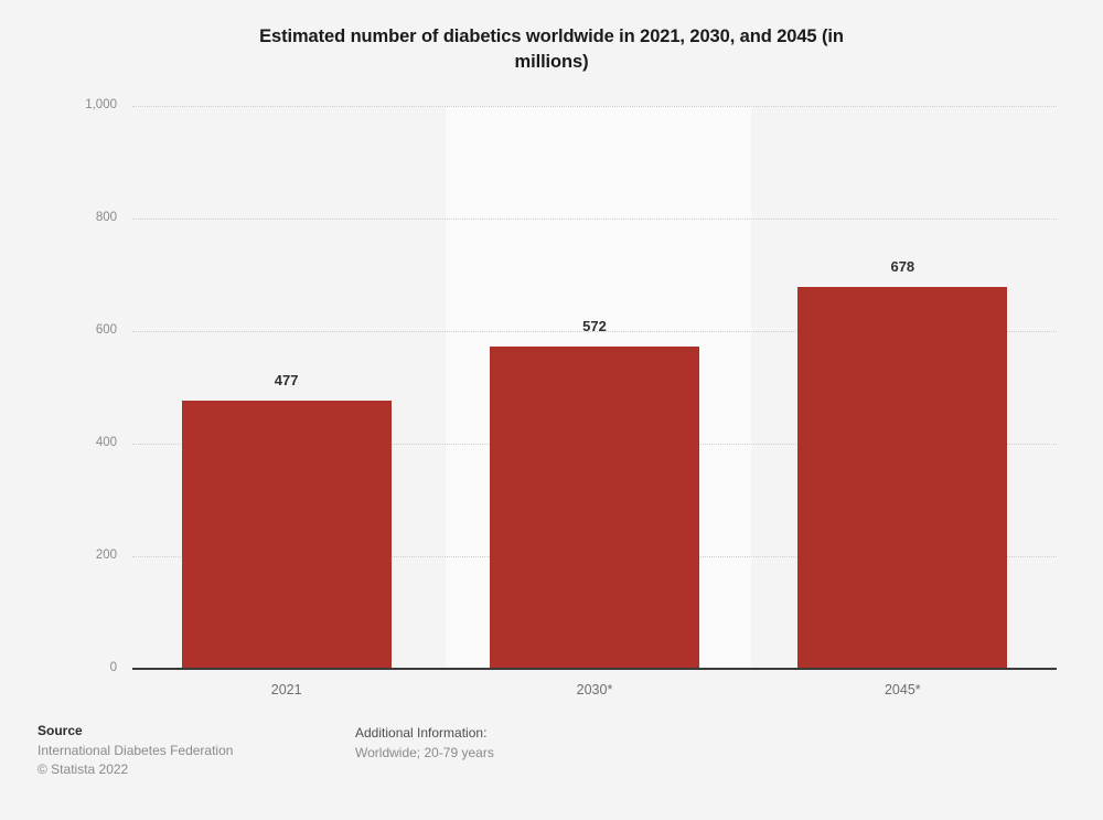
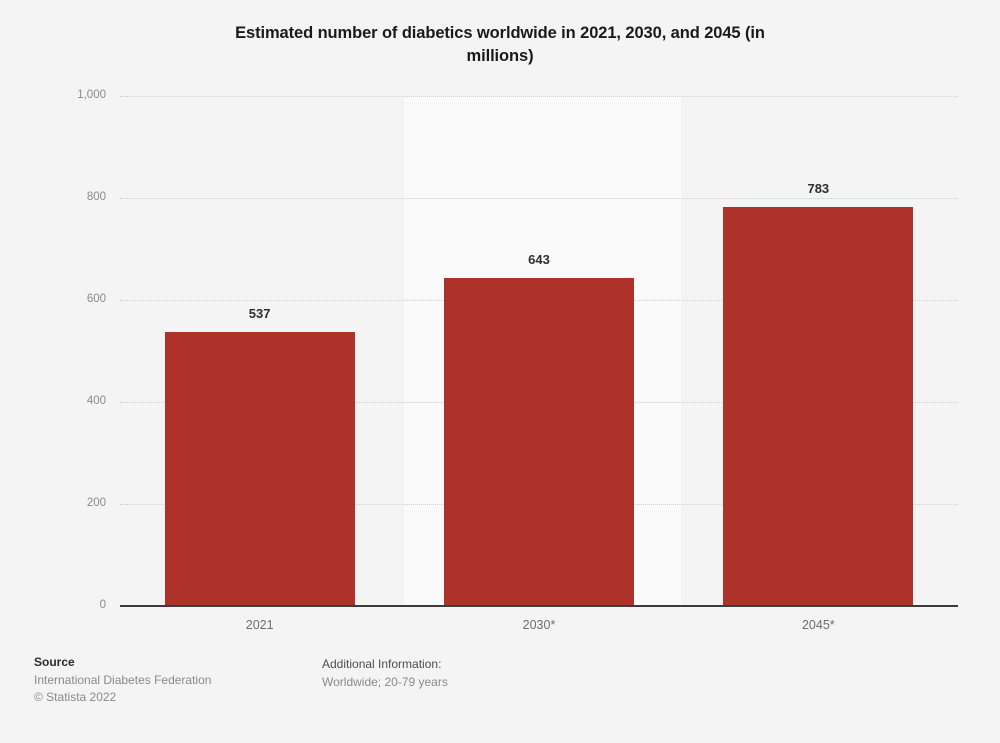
2021: 477 -> 537
2030*: 572 -> 643
2045*: 678 -> 783
